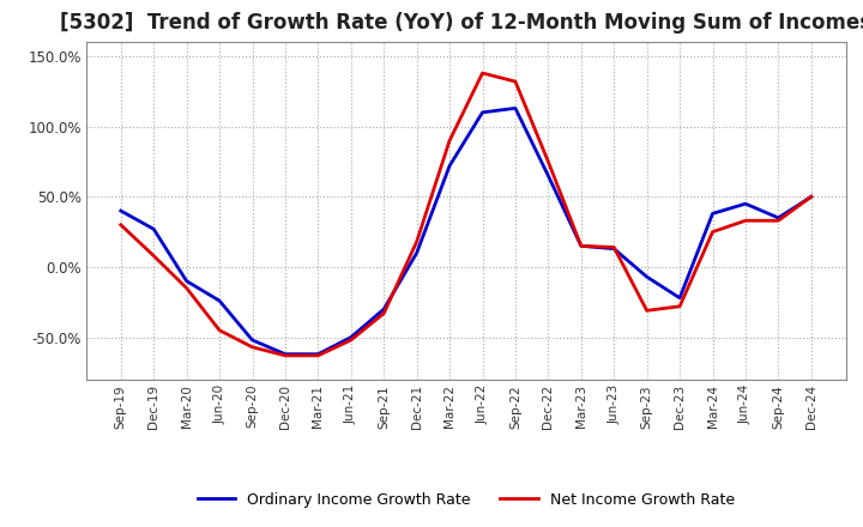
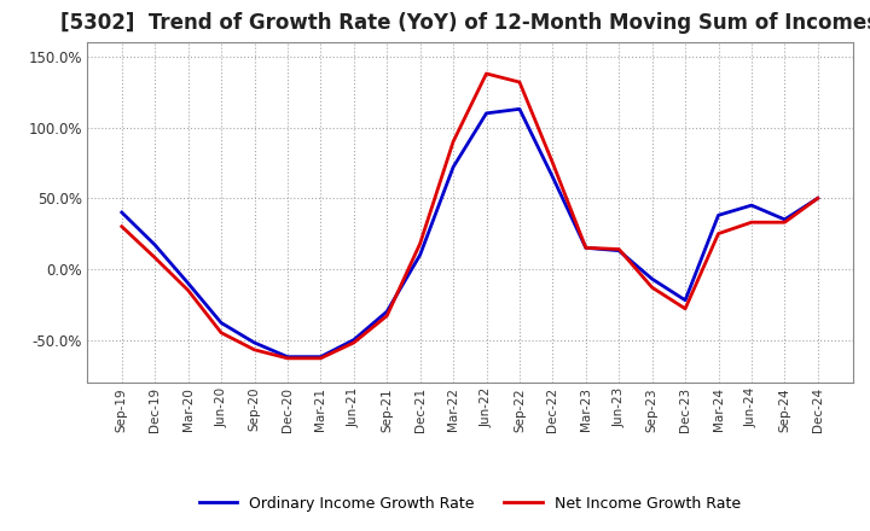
Ordinary Income Growth Rate/Dec-19: 27% -> 17%
Ordinary Income Growth Rate/Jun-20: -24% -> -38%
Net Income Growth Rate/Sep-23: -31% -> -13%
